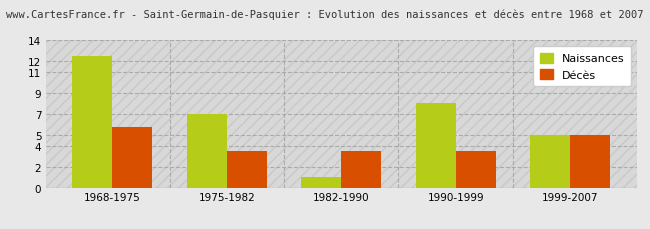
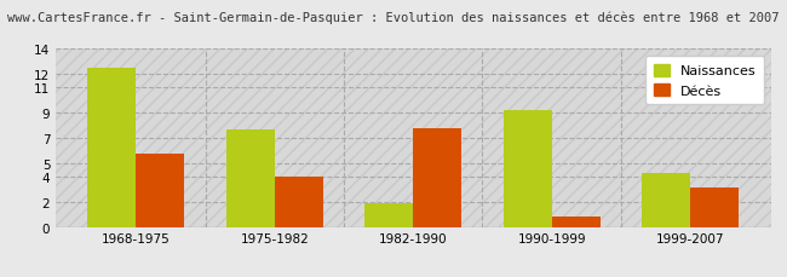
Naissances/1975-1982: 7.0 -> 7.7
Décès/1975-1982: 3.5 -> 4.0
Naissances/1982-1990: 1.0 -> 1.9
Décès/1982-1990: 3.5 -> 7.8
Naissances/1990-1999: 8.0 -> 9.2
Décès/1990-1999: 3.5 -> 0.8
Naissances/1999-2007: 5.0 -> 4.2
Décès/1999-2007: 5.0 -> 3.1
